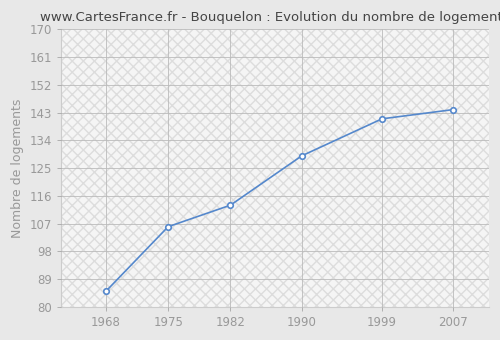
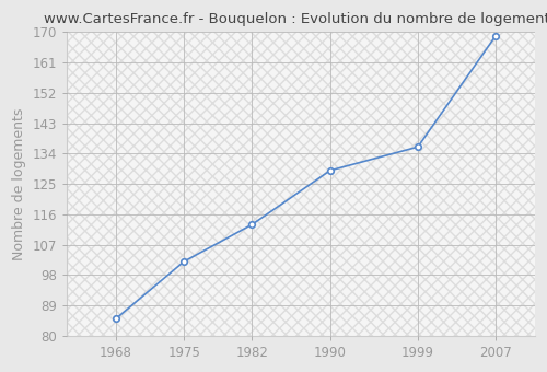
1975: 106 -> 102
1999: 141 -> 136
2007: 144 -> 169
